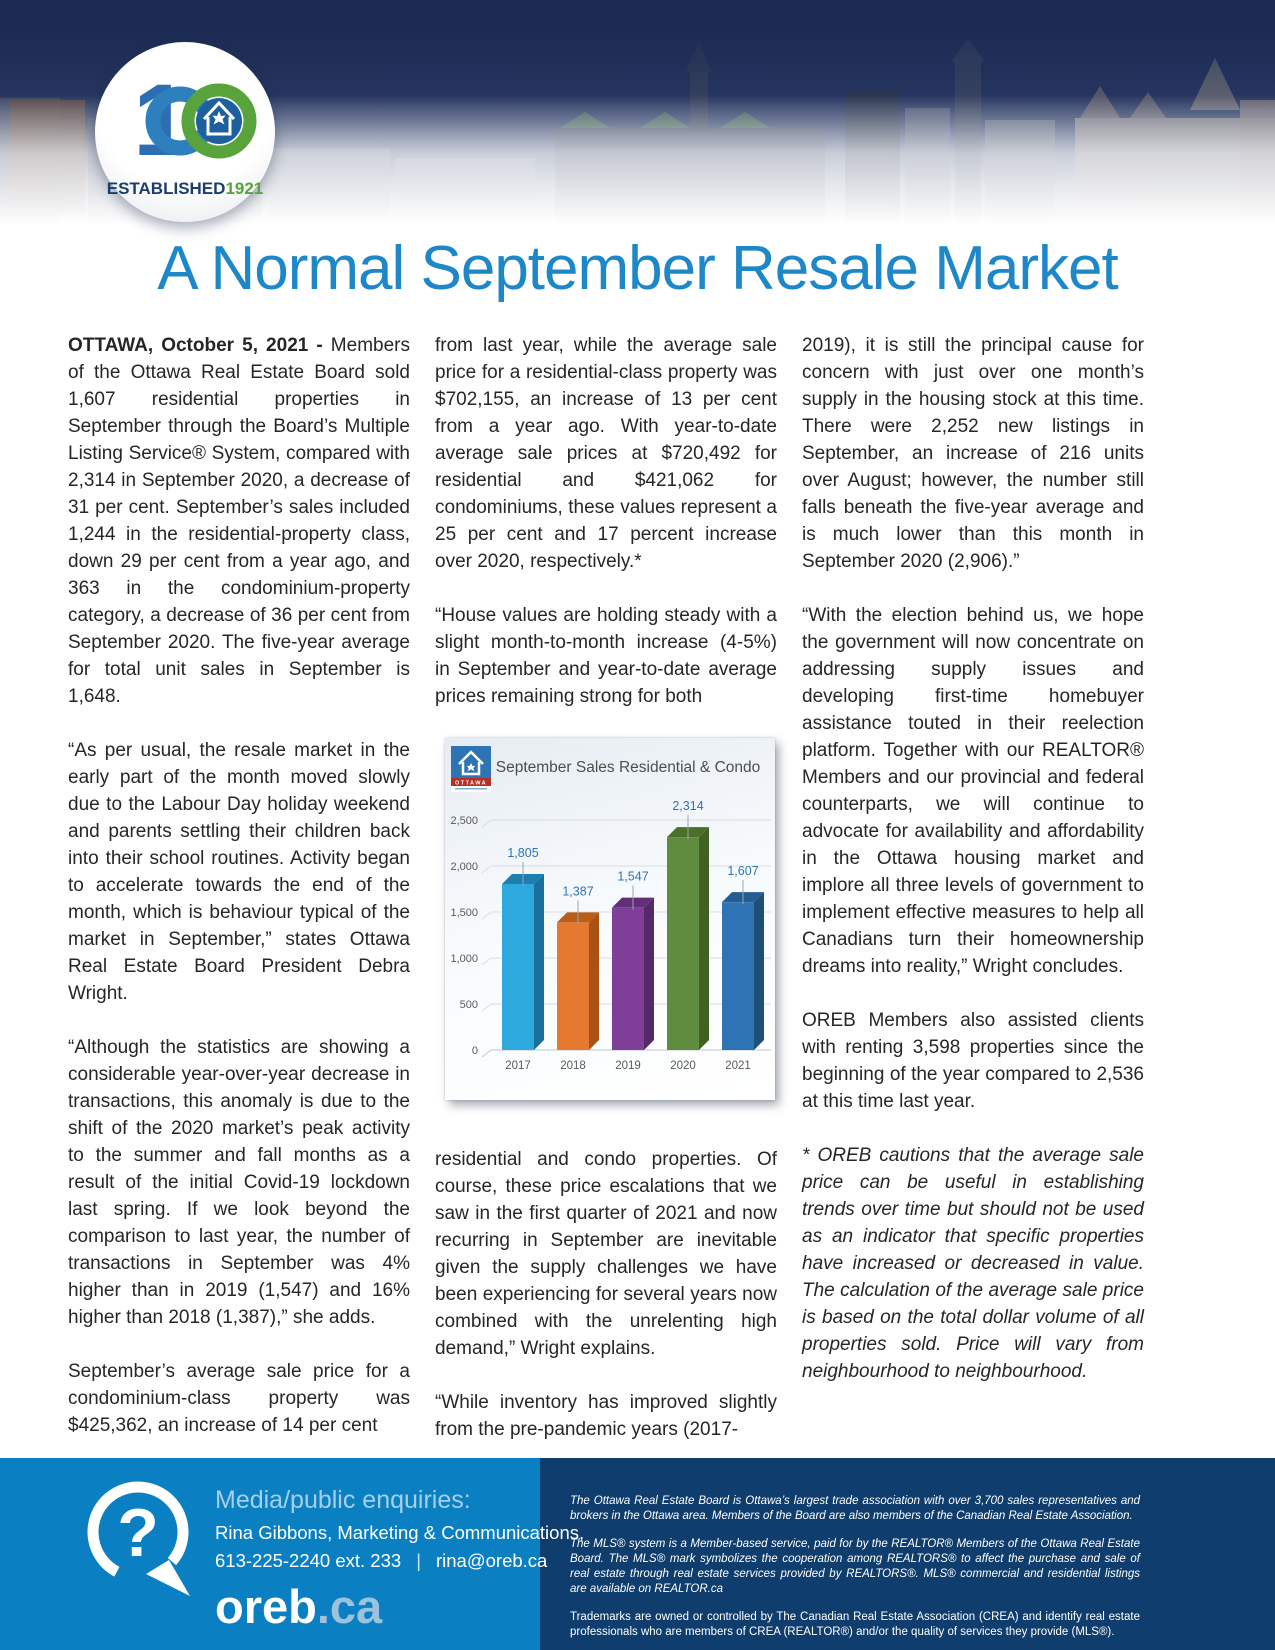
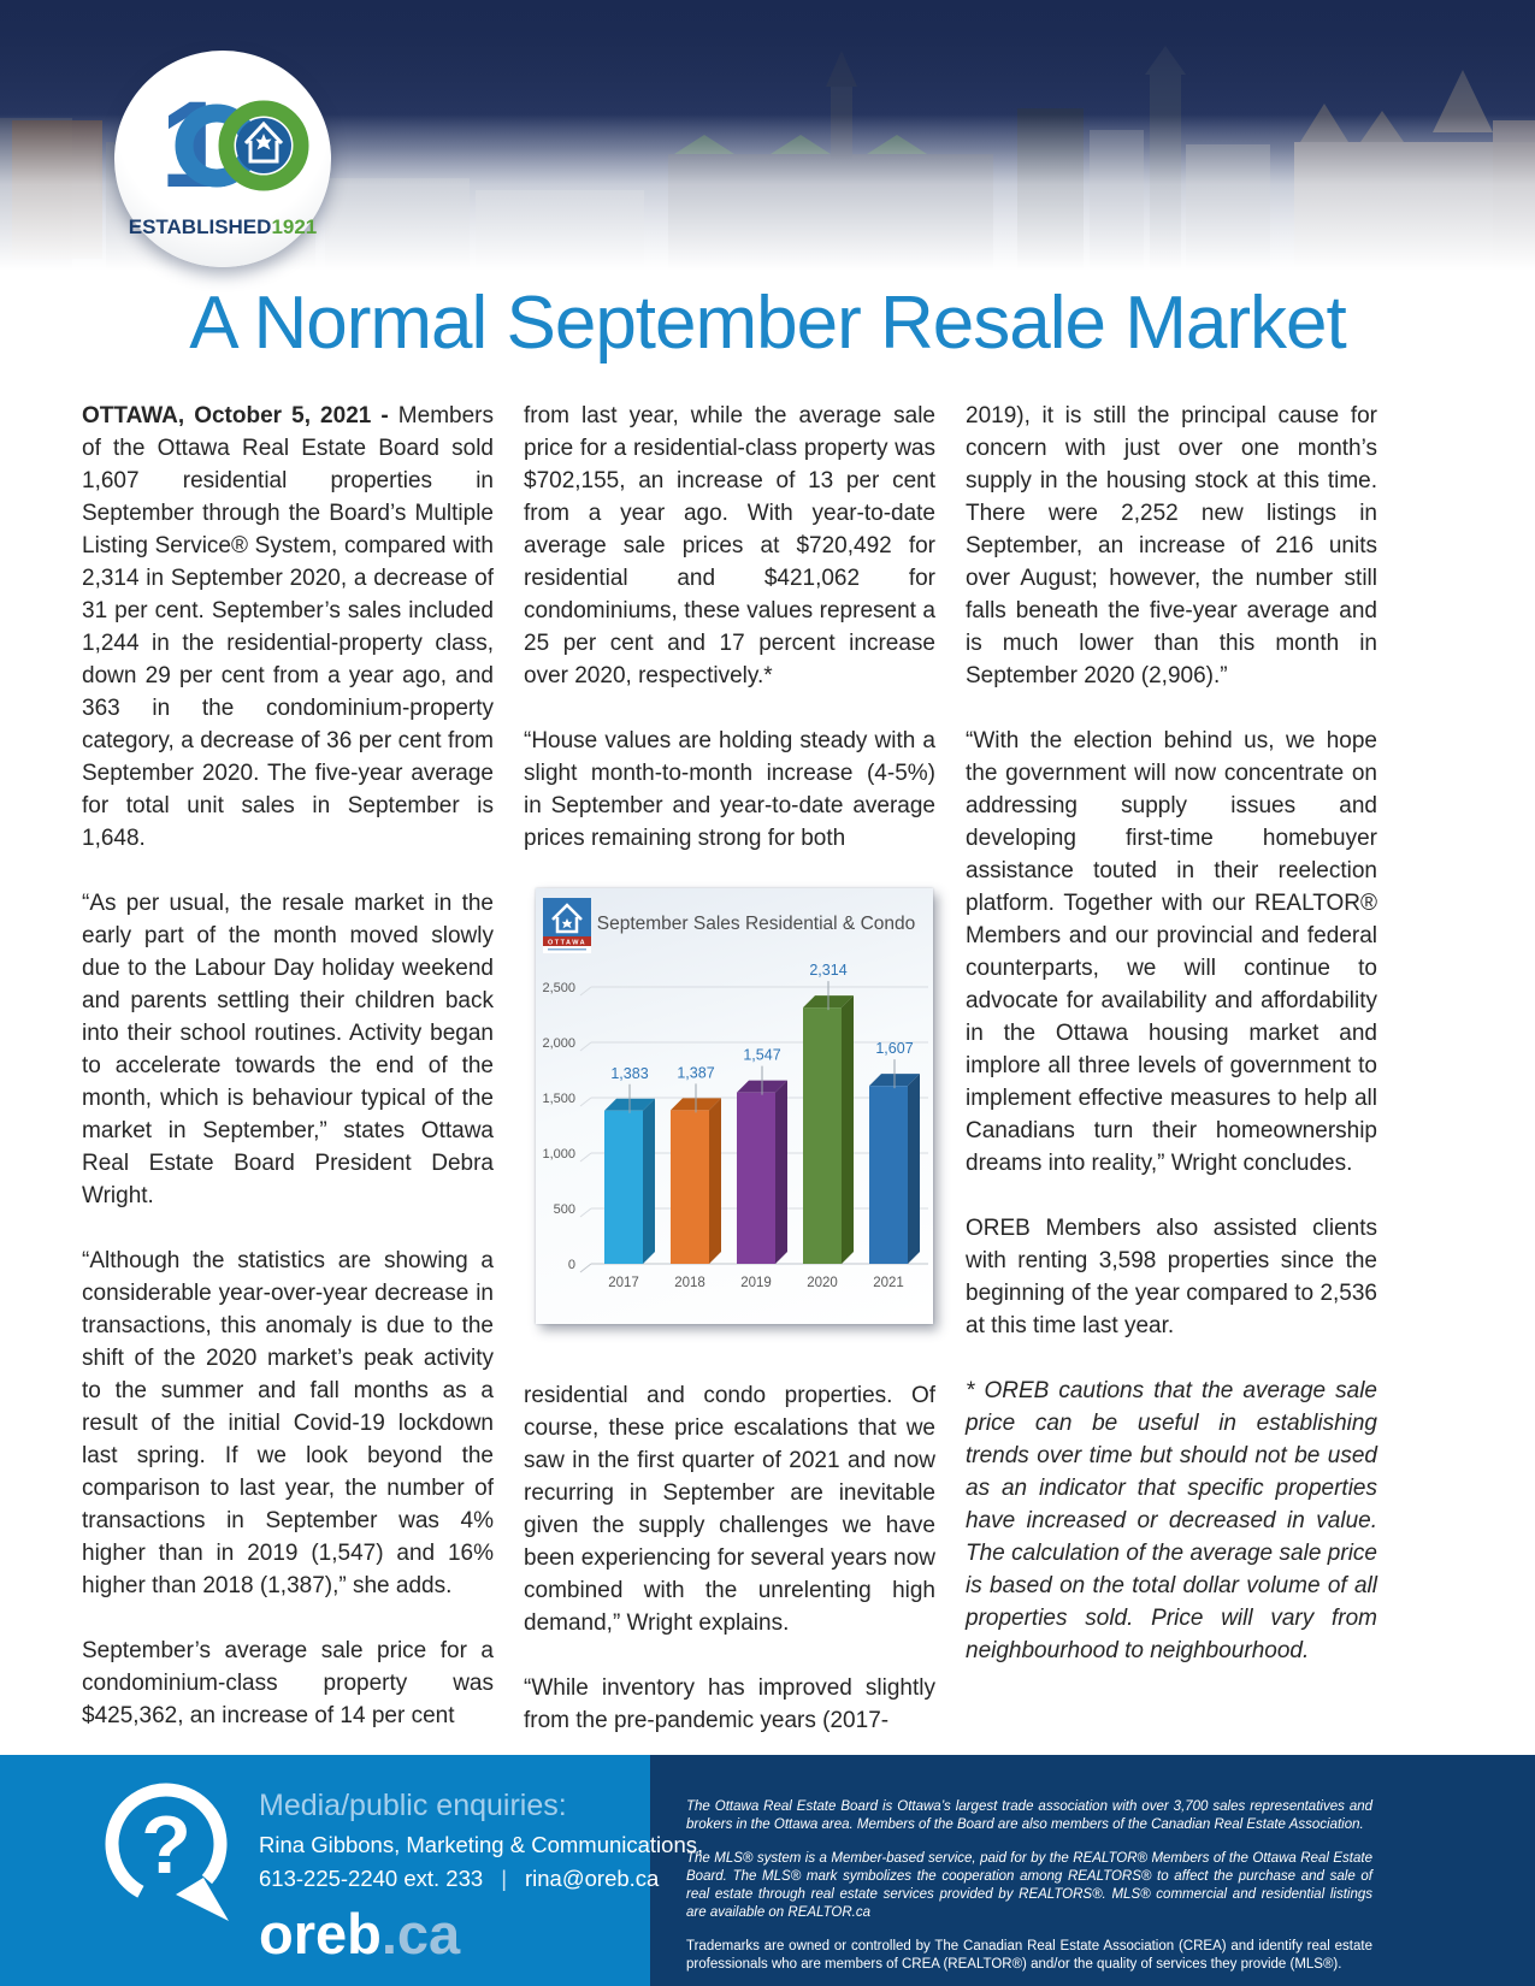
2017: 1,805 -> 1,383
